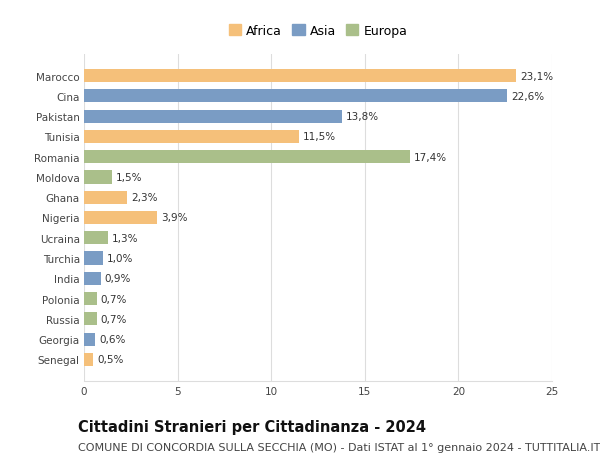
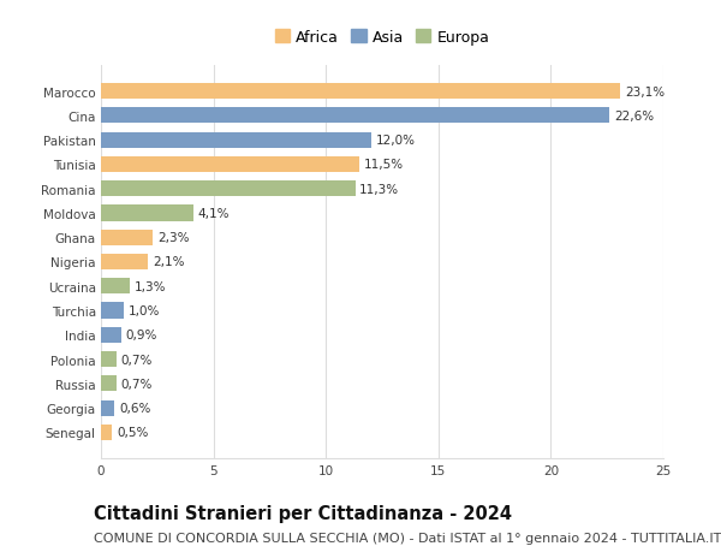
Pakistan: 13,8% -> 12,0%
Romania: 17,4% -> 11,3%
Moldova: 1,5% -> 4,1%
Nigeria: 3,9% -> 2,1%
